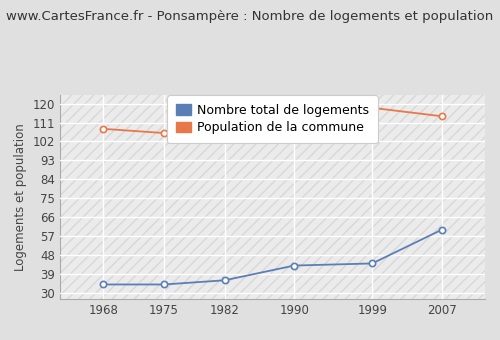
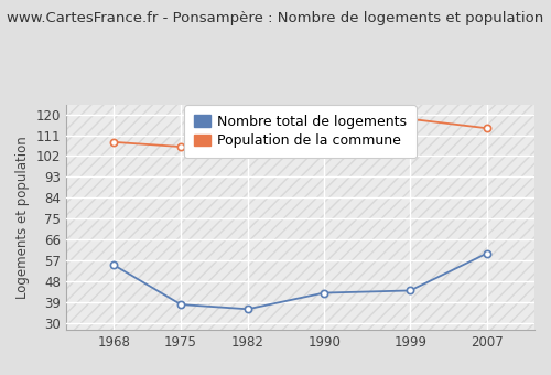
Nombre total de logements/1968: 34 -> 55
Nombre total de logements/1975: 34 -> 38
